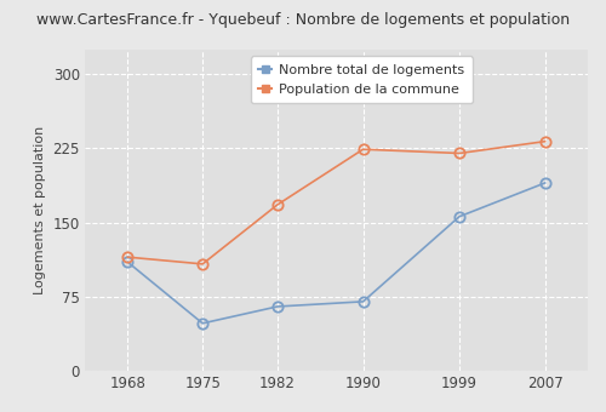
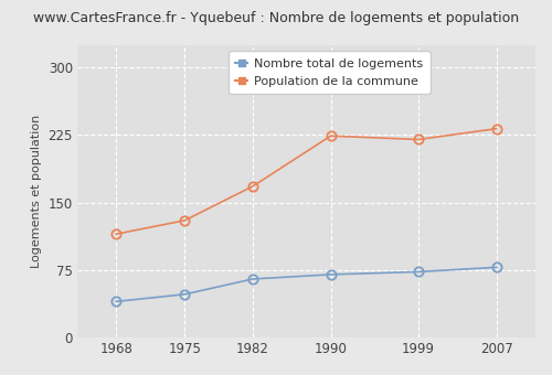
Nombre total de logements/1968: 110 -> 40
Population de la commune/1975: 108 -> 130
Nombre total de logements/1999: 156 -> 73
Nombre total de logements/2007: 190 -> 78
